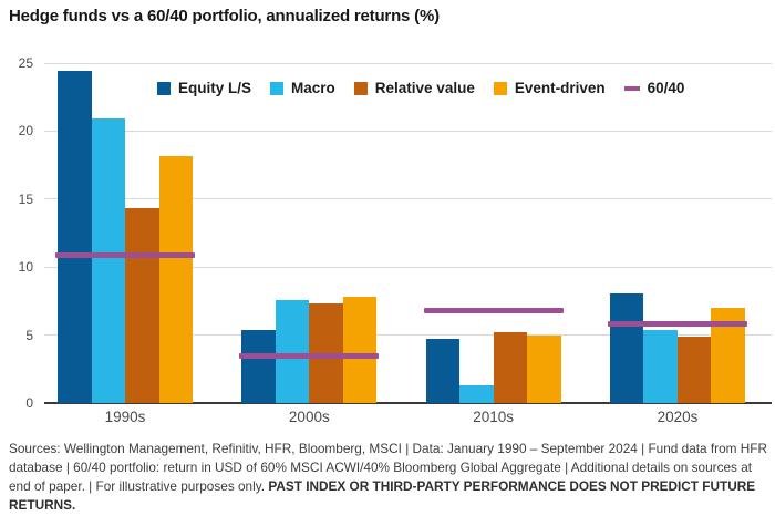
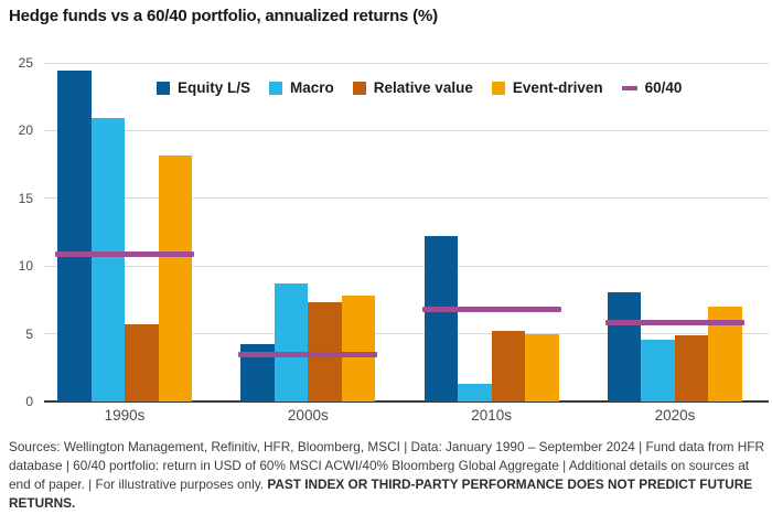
Relative value/1990s: 14.3 -> 5.7
Equity L/S/2000s: 5.4 -> 4.2
Macro/2000s: 7.6 -> 8.7
Equity L/S/2010s: 4.7 -> 12.2
Macro/2020s: 5.4 -> 4.6
